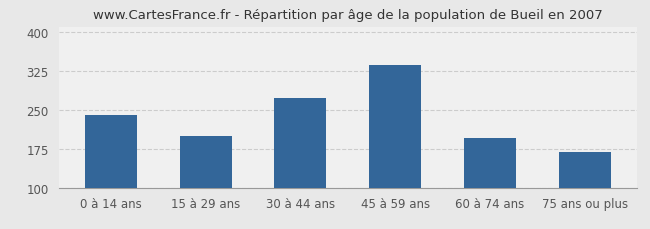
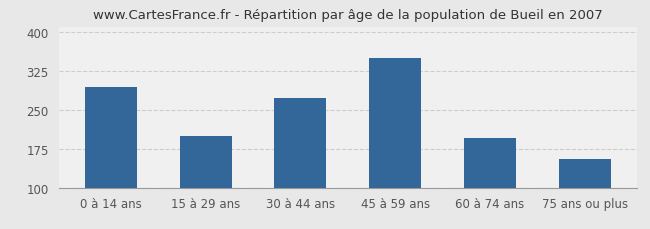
0 à 14 ans: 240 -> 293
45 à 59 ans: 336 -> 350
75 ans ou plus: 168 -> 155
